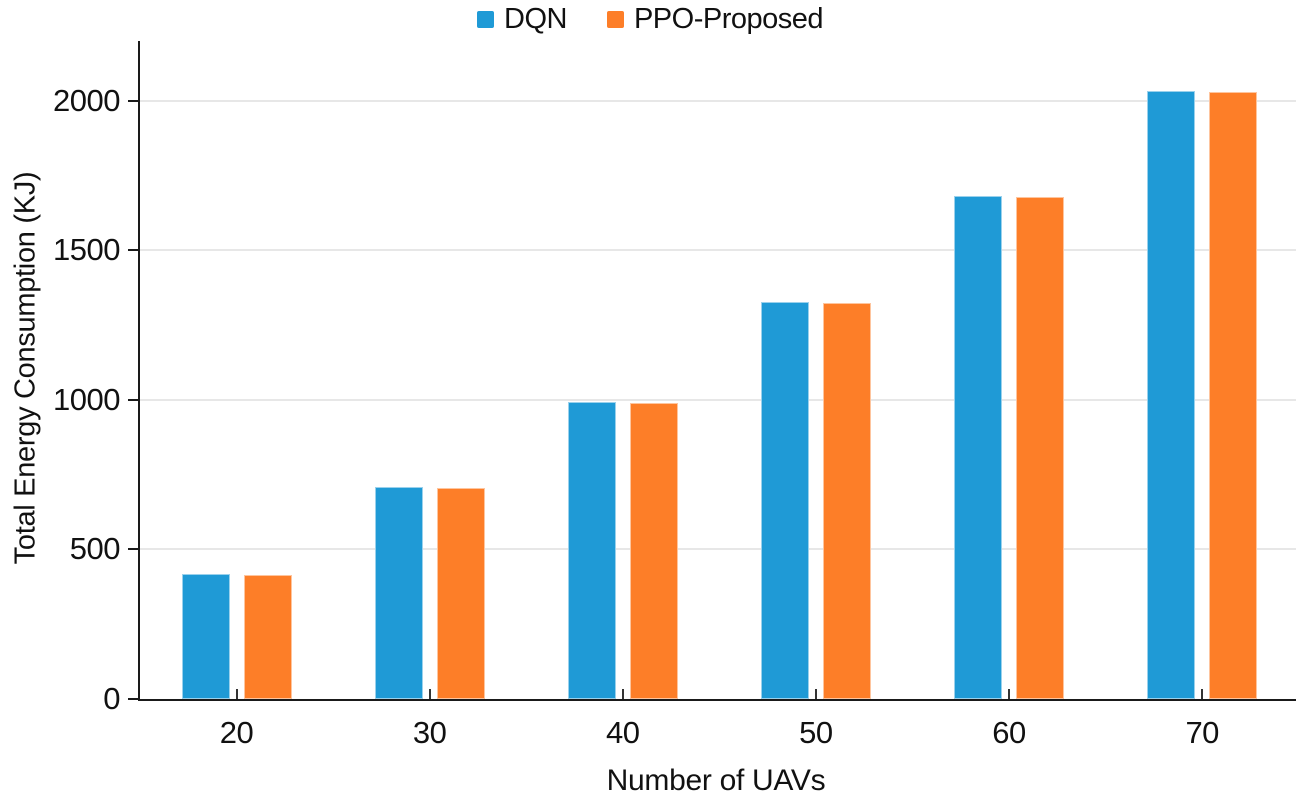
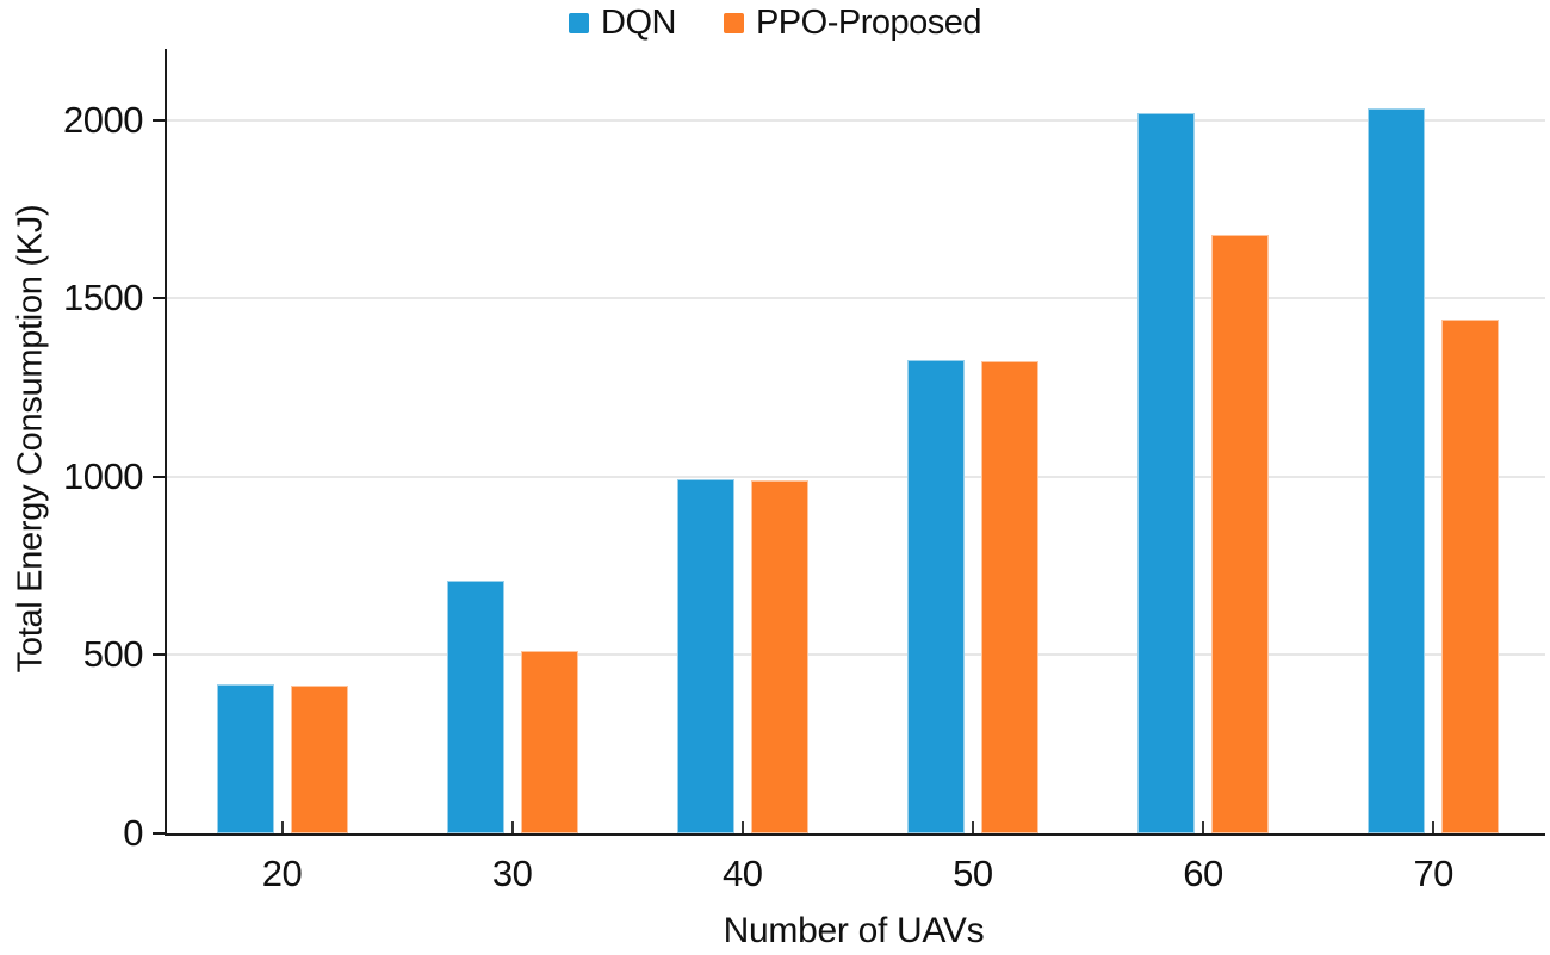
PPO-Proposed/30: 710 -> 510
DQN/60: 1680 -> 2020
PPO-Proposed/70: 2030 -> 1440
